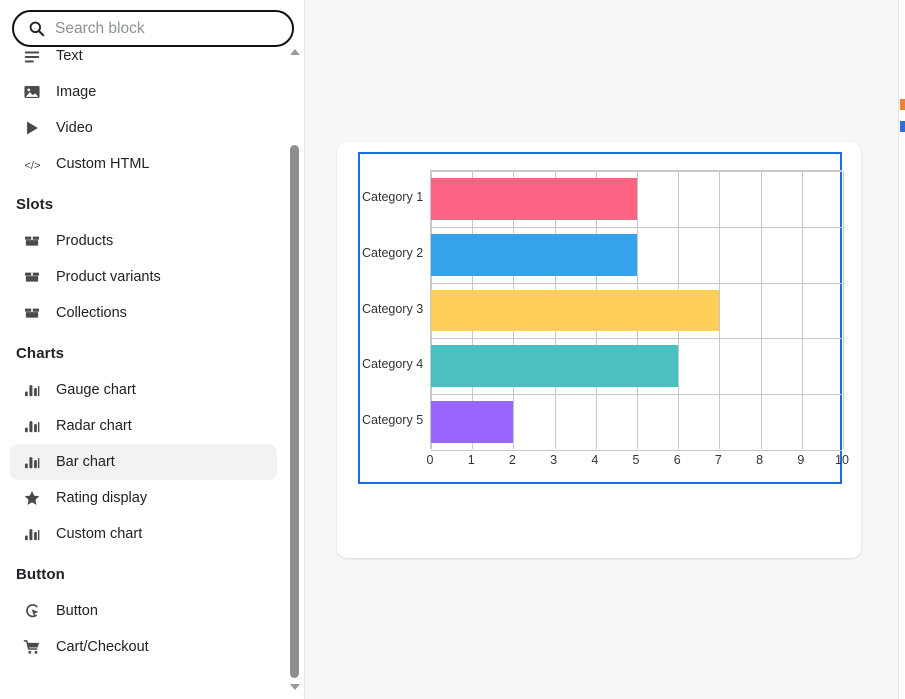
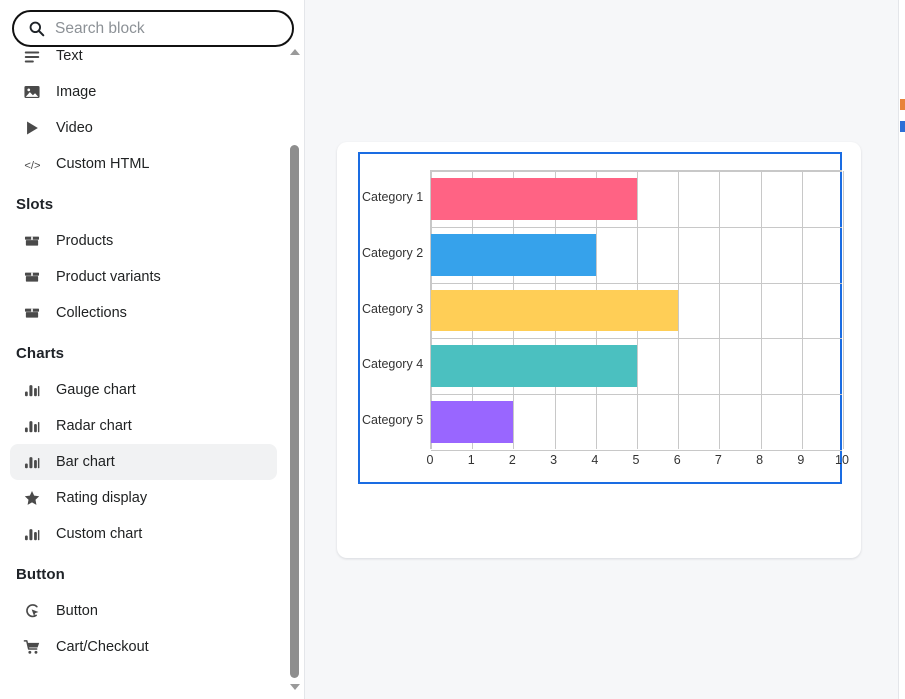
Category 2: 5 -> 4
Category 3: 7 -> 6
Category 4: 6 -> 5
